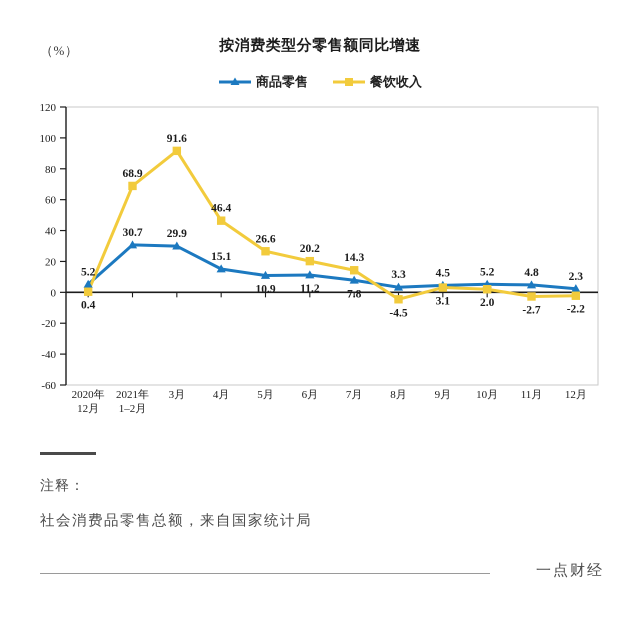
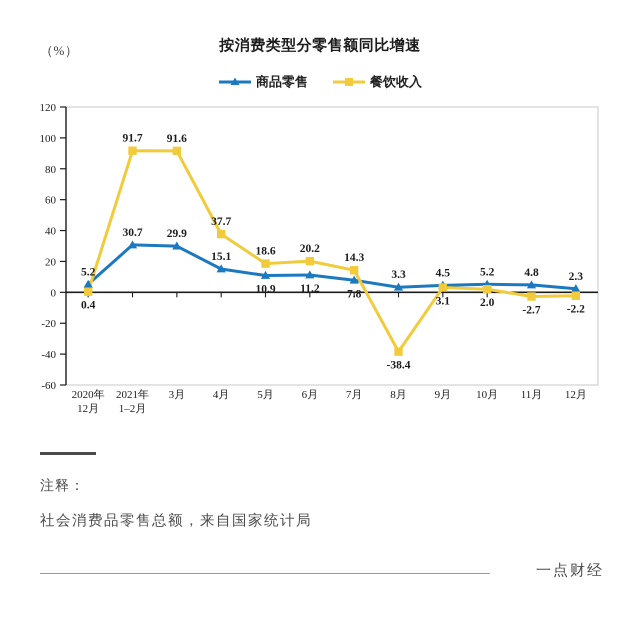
餐饮收入/2021年 1–2月: 68.9 -> 91.7
餐饮收入/4月: 46.4 -> 37.7
餐饮收入/5月: 26.6 -> 18.6
餐饮收入/8月: -4.5 -> -38.4
